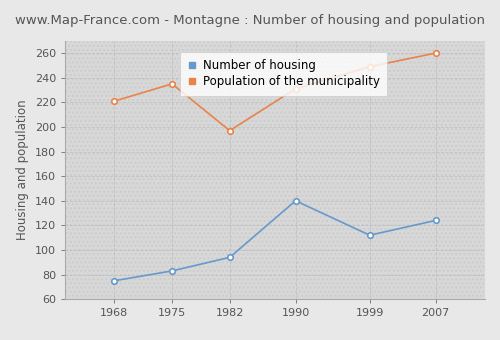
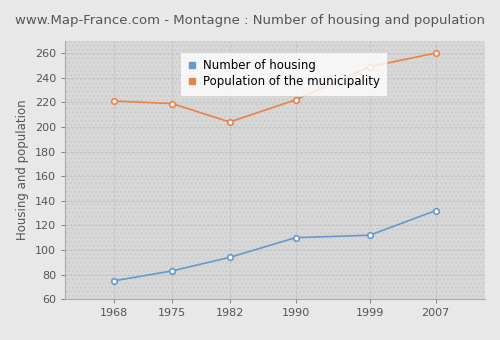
Population of the municipality/1975: 235 -> 219
Population of the municipality/1982: 197 -> 204
Number of housing/1990: 140 -> 110
Population of the municipality/1990: 231 -> 222
Number of housing/2007: 124 -> 132
